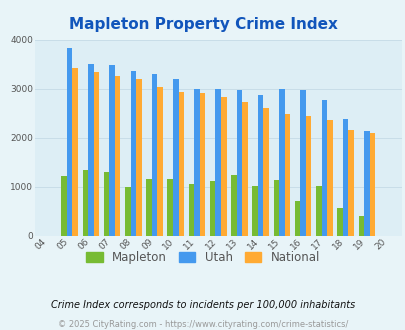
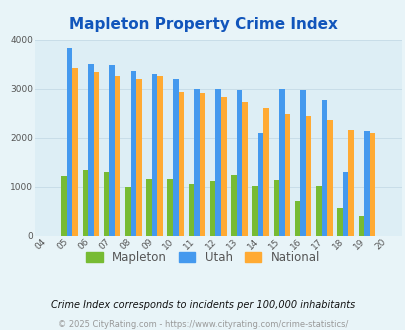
National/09: 3030 -> 3250
Utah/14: 2880 -> 2100
Utah/18: 2380 -> 1300
